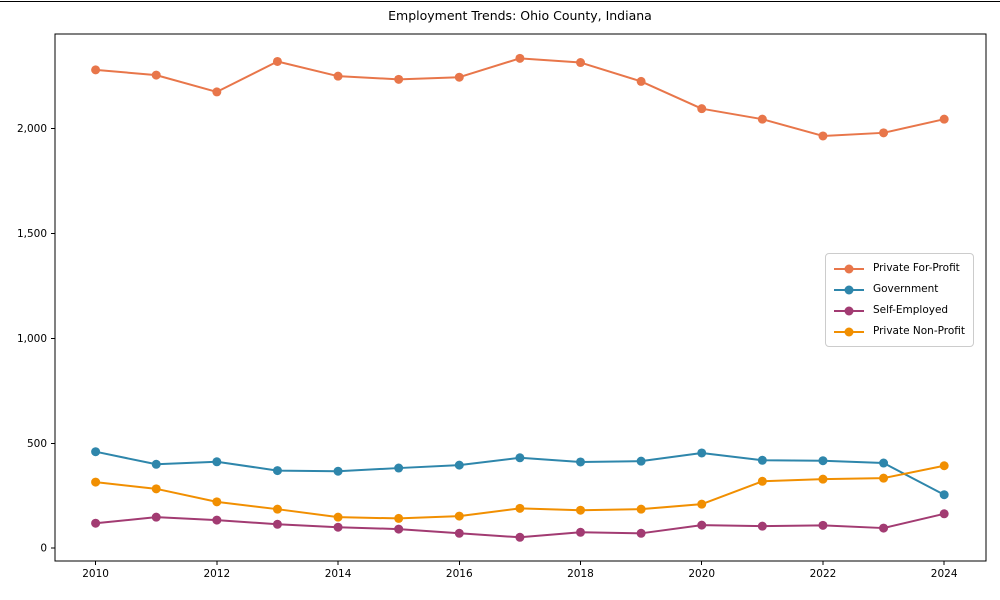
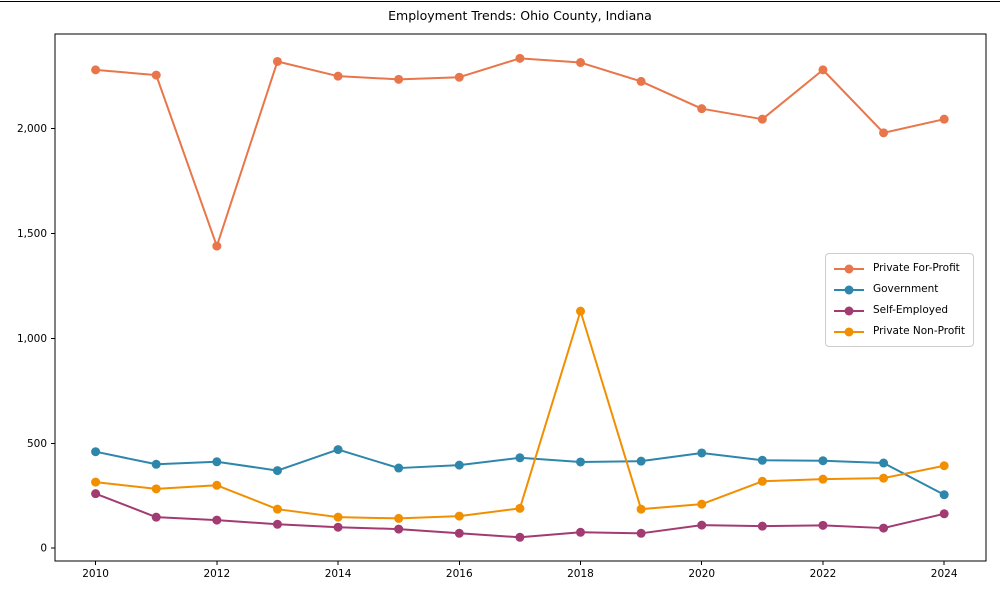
Self-Employed/2010: 120 -> 260
Private For-Profit/2012: 2180 -> 1440
Private Non-Profit/2012: 220 -> 300
Government/2014: 370 -> 470
Private Non-Profit/2018: 180 -> 1130
Private For-Profit/2022: 1960 -> 2280
